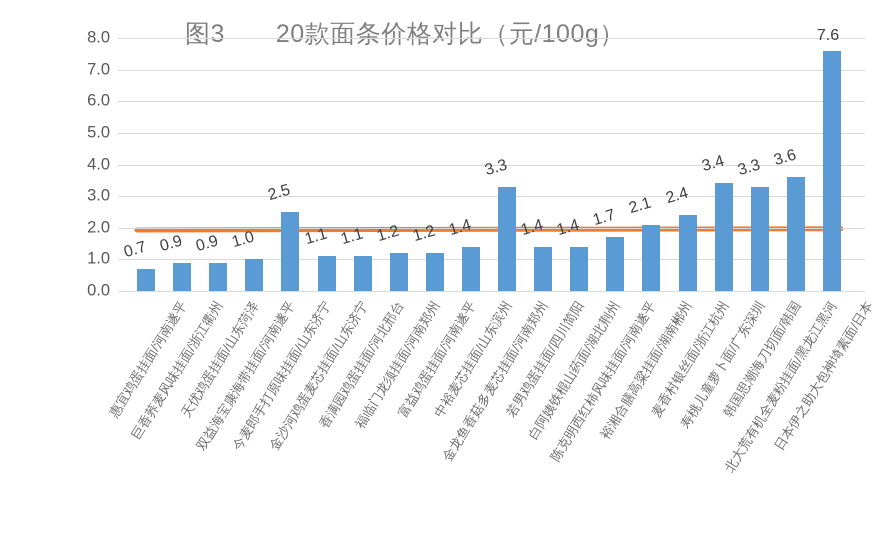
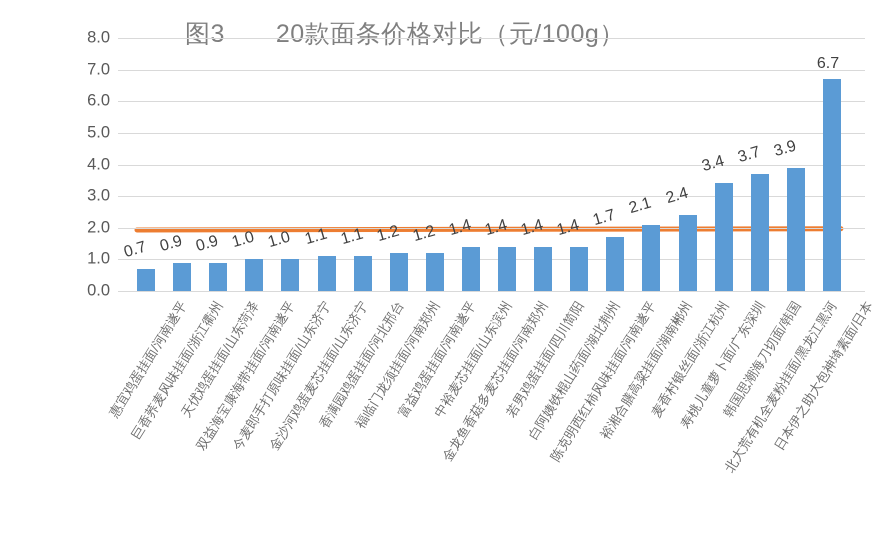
今麦郎手打原味挂面/山东济宁: 2.5 -> 1.0
金龙鱼香菇多麦芯挂面/河南郑州: 3.3 -> 1.4
韩国思潮海刀切面/韩国: 3.3 -> 3.7
北大荒有机全麦粉挂面/黑龙江黑河: 3.6 -> 3.9
日本伊之助大包神埼素面/日本: 7.6 -> 6.7
